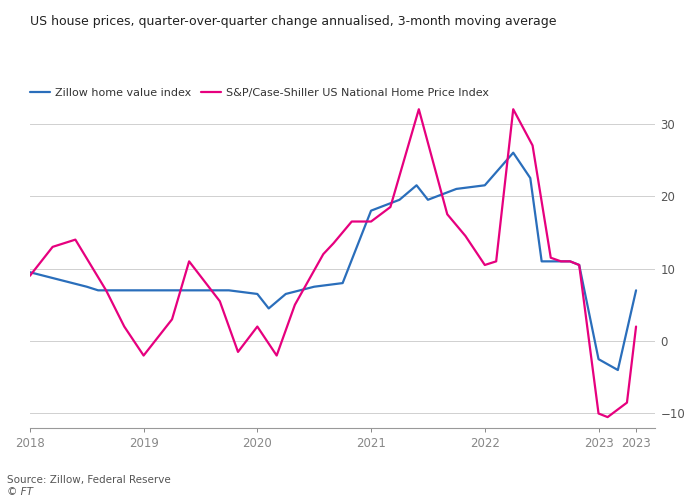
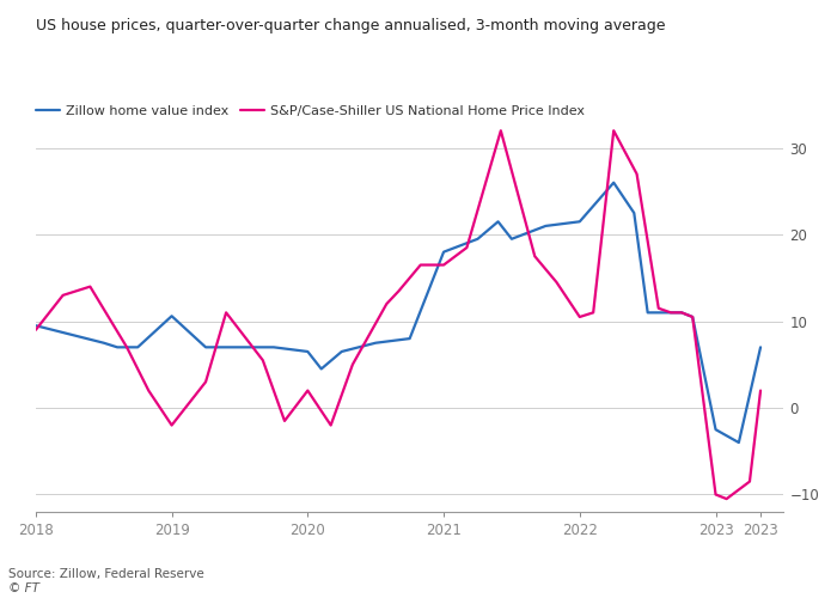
Zillow home value index/2019: 7.0 -> 10.6
